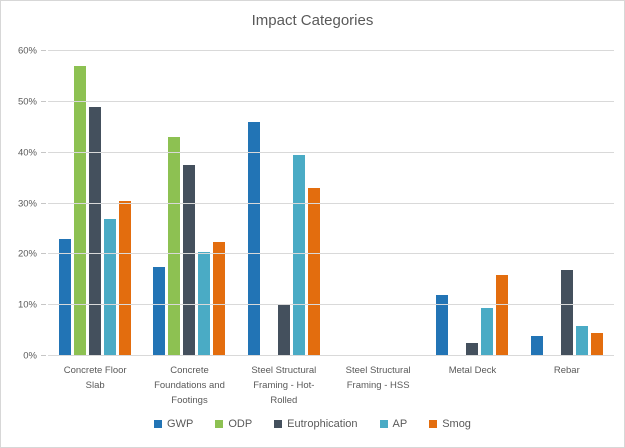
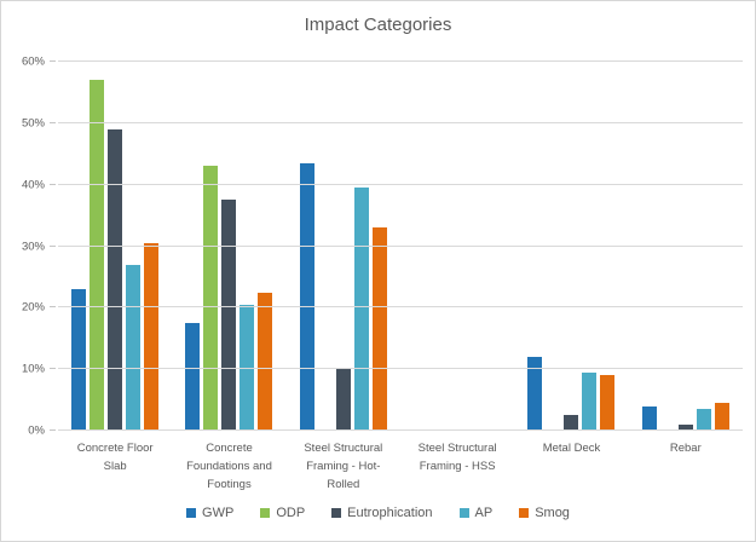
GWP/Steel Structural Framing - Hot-Rolled: 46% -> 44%
Smog/Metal Deck: 16% -> 9%
Eutrophication/Rebar: 17% -> 1%
AP/Rebar: 6% -> 4%
